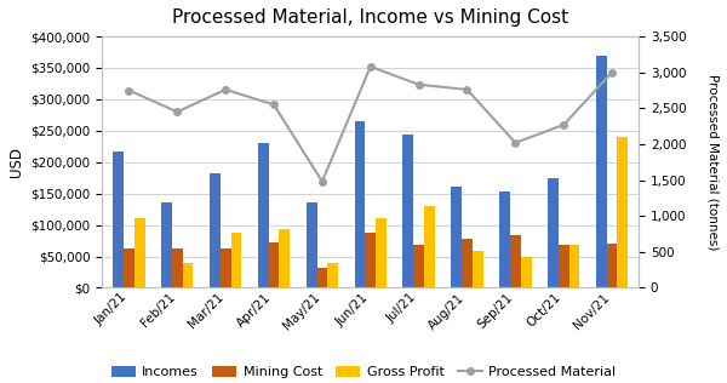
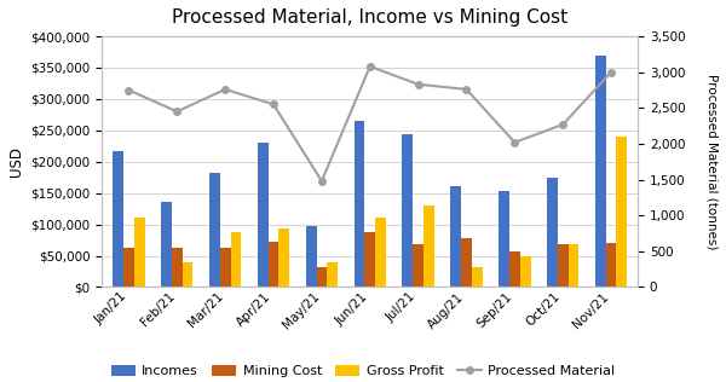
Incomes/May/21: $136,000 -> $97,000
Gross Profit/Aug/21: $58,000 -> $32,000
Mining Cost/Sep/21: $84,000 -> $57,000
